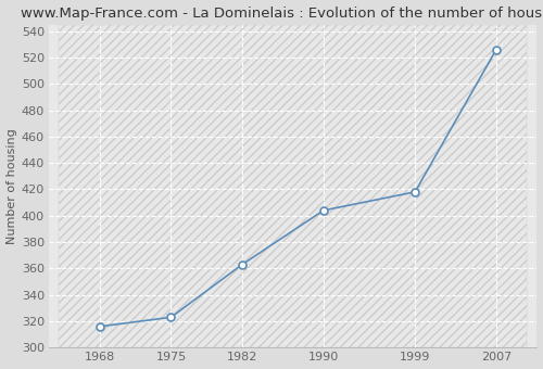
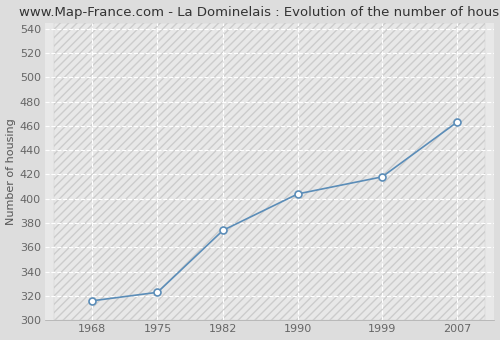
1982: 363 -> 374
2007: 526 -> 463
